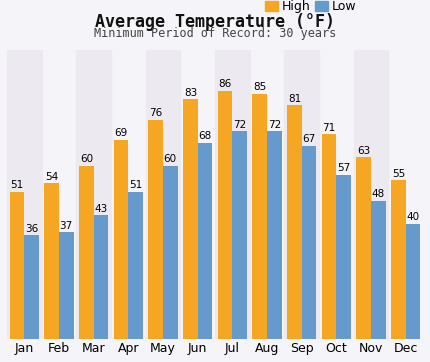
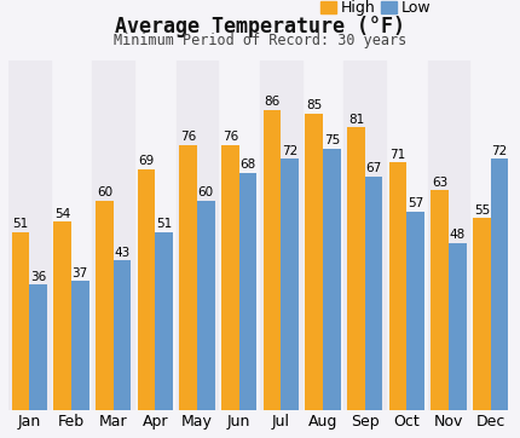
High/Jun: 83 -> 76
Low/Aug: 72 -> 75
Low/Dec: 40 -> 72
